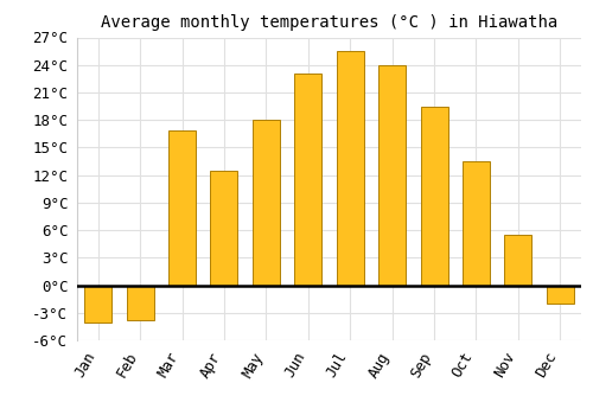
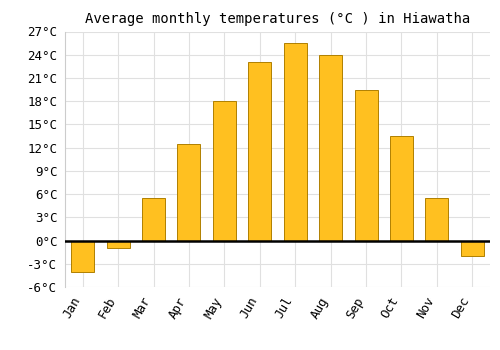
Feb: -3.8°C -> -1.0°C
Mar: 16.8°C -> 5.5°C
